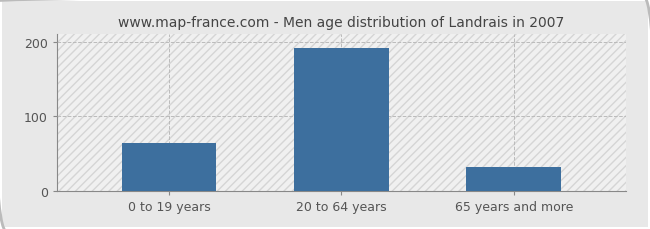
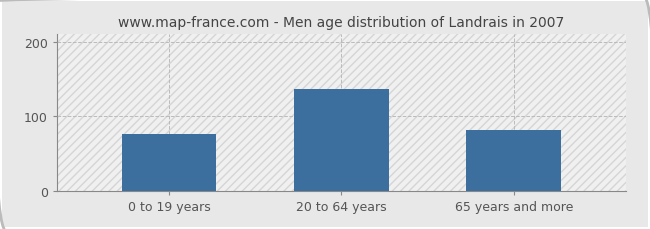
0 to 19 years: 65 -> 76
20 to 64 years: 191 -> 136
65 years and more: 32 -> 82
